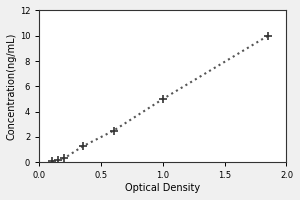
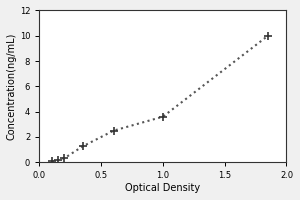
1.0: 5.0 -> 3.6
